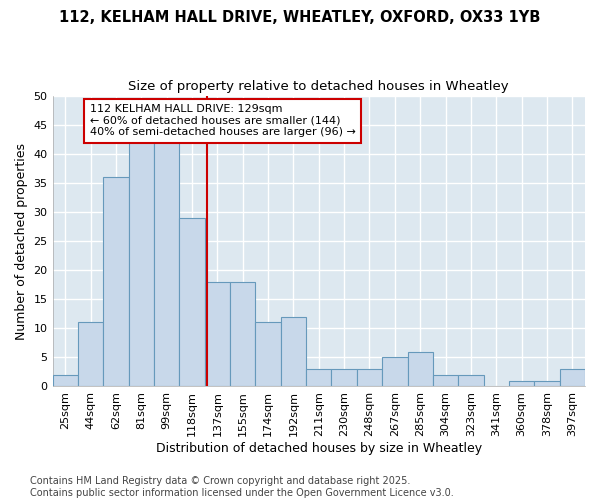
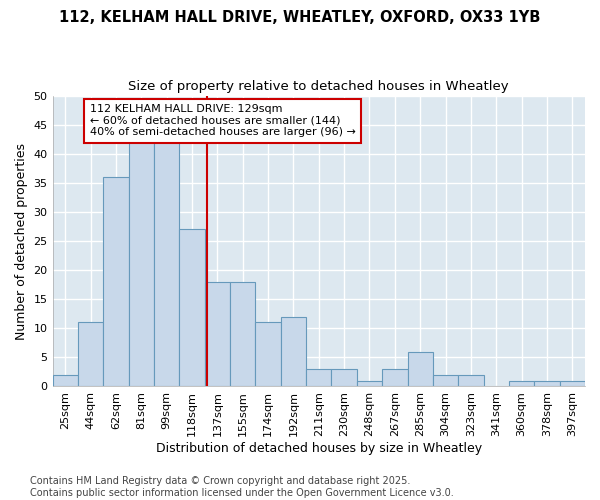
118sqm: 29 -> 27
248sqm: 3 -> 1
267sqm: 5 -> 3
397sqm: 3 -> 1
